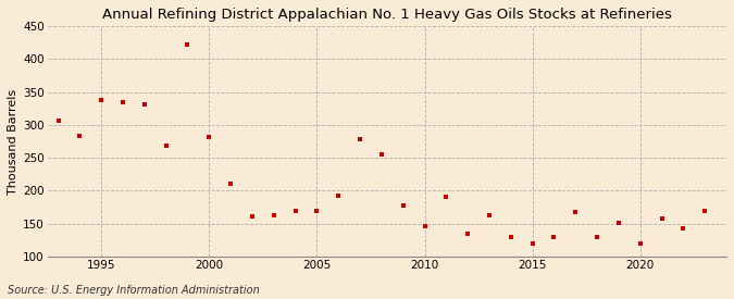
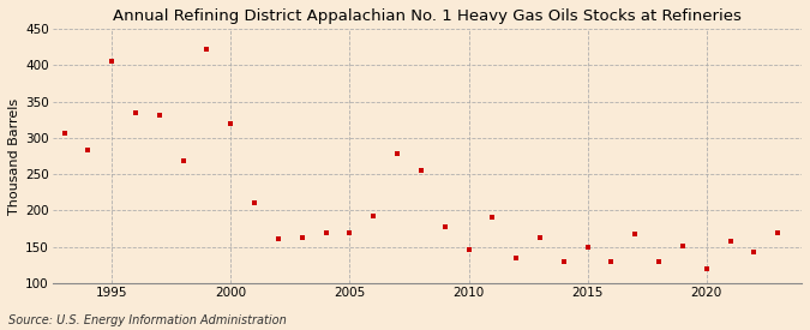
1995: 338 -> 405
2000: 282 -> 320
2015: 120 -> 150
